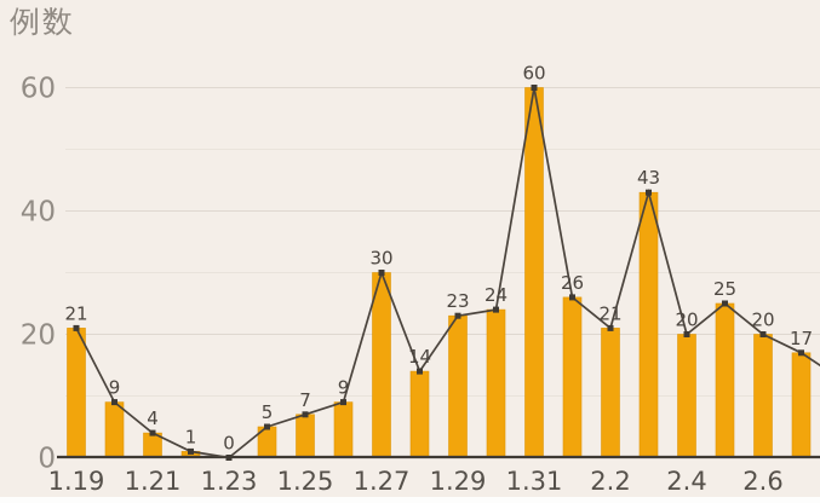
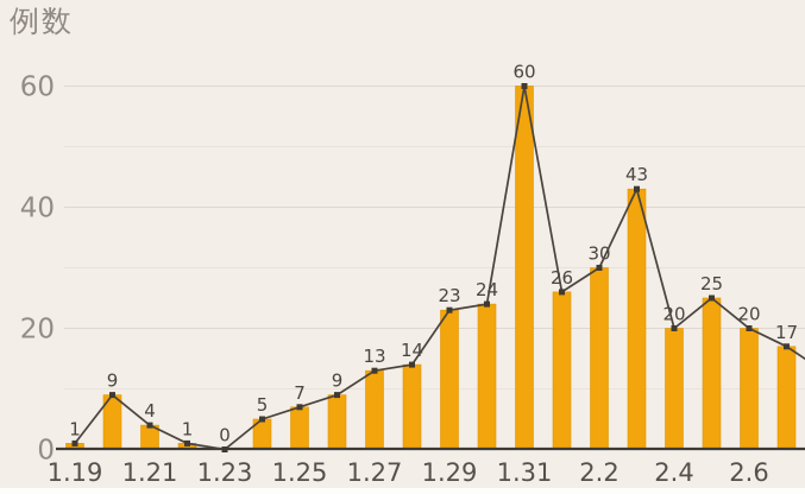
1.19: 21 -> 1
1.27: 30 -> 13
2.2: 21 -> 30
